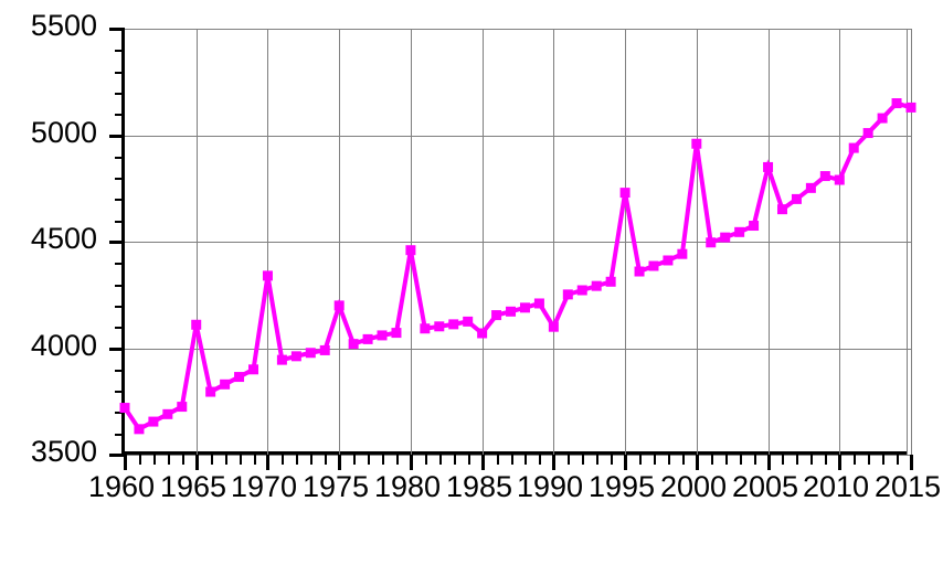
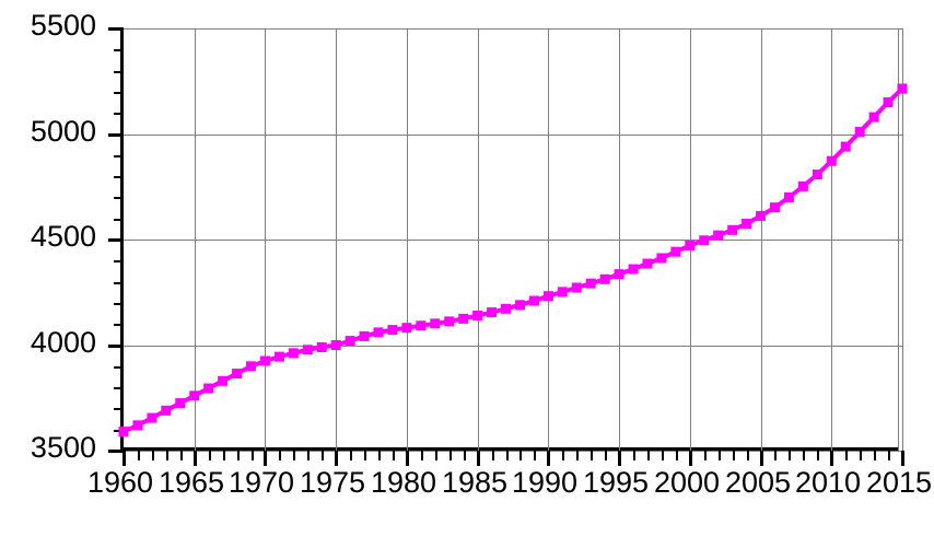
1960: 3720 -> 3590
1965: 4110 -> 3760
1970: 4340 -> 3920
1975: 4200 -> 4000
1980: 4460 -> 4080
1985: 4070 -> 4140
1990: 4100 -> 4230
1995: 4730 -> 4340
2000: 4960 -> 4470
2005: 4850 -> 4610
2010: 4790 -> 4870
2015: 5130 -> 5220
